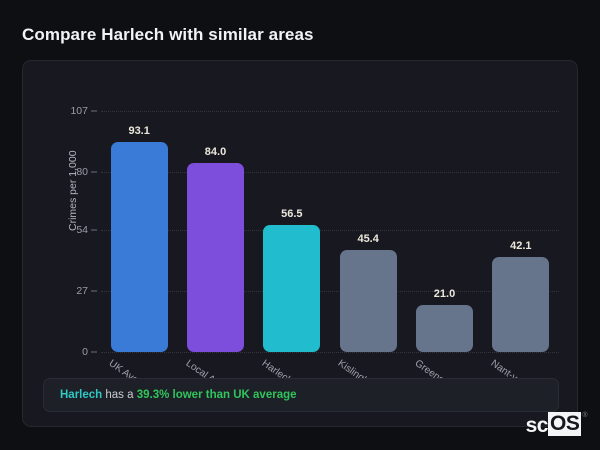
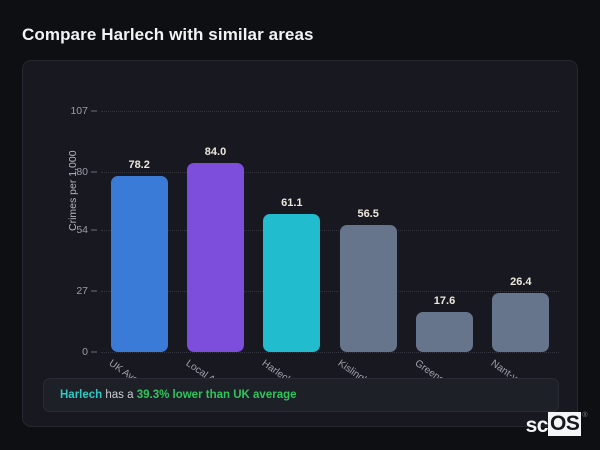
UK Average: 93.1 -> 78.2
Harlech: 56.5 -> 61.1
Kislingbury: 45.4 -> 56.5
Greens Nor...: 21.0 -> 17.6
Nant-y-Pat...: 42.1 -> 26.4
